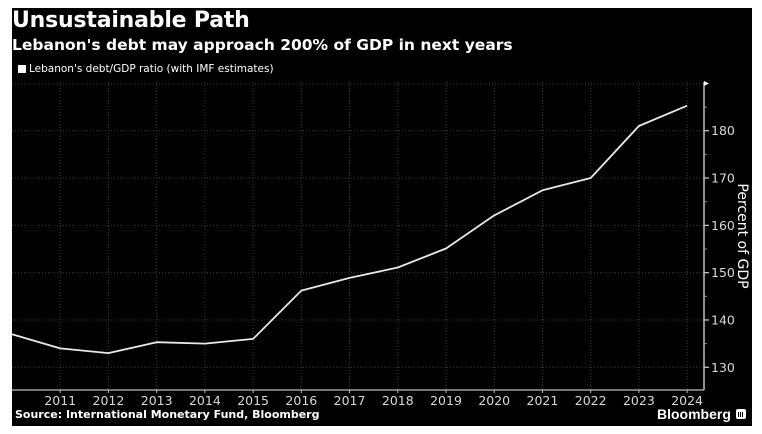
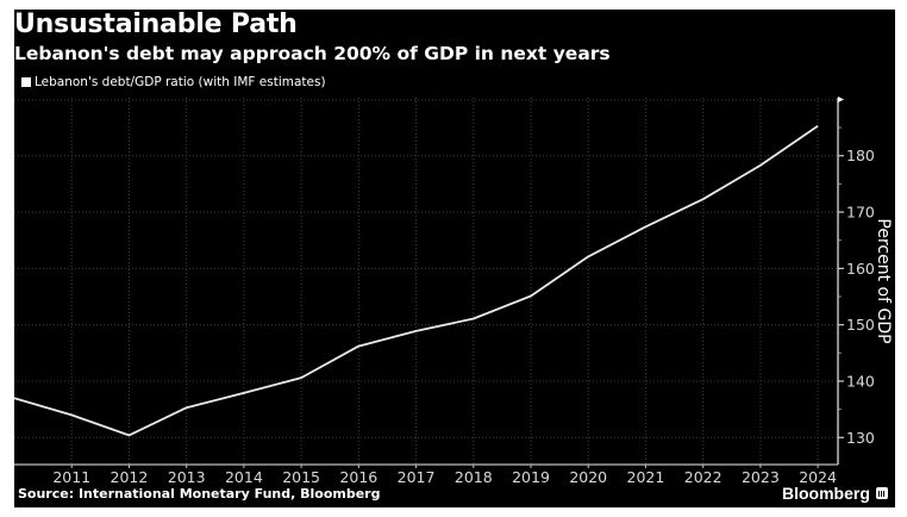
2012: 133 -> 130
2014: 135 -> 138
2015: 136 -> 141
2022: 170 -> 172
2023: 181 -> 178
